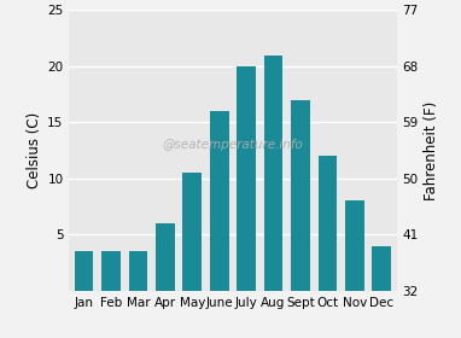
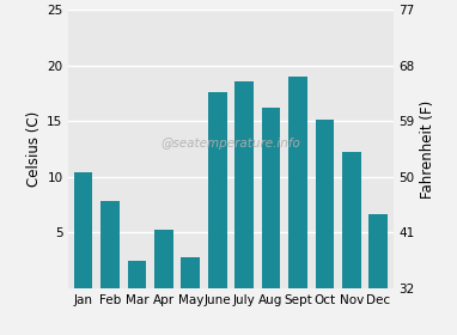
Jan: 3.5 -> 10.4
Feb: 3.5 -> 7.8
Mar: 3.5 -> 2.4
Apr: 6.0 -> 5.2
May: 10.5 -> 2.8
June: 16.0 -> 17.6
July: 20.0 -> 18.6
Aug: 21.0 -> 16.2
Sept: 17.0 -> 19.0
Oct: 12.0 -> 15.2
Nov: 8.0 -> 12.2
Dec: 4.0 -> 6.6
